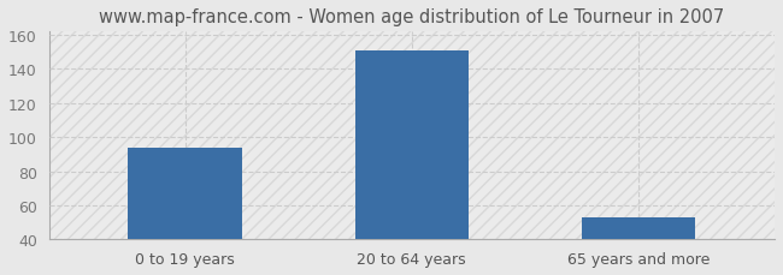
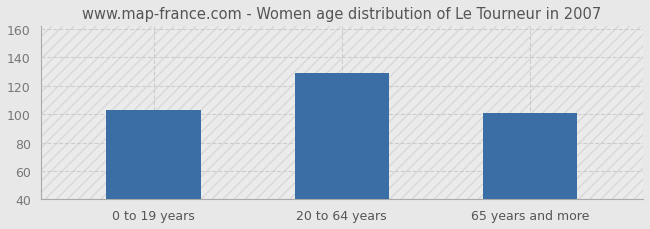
0 to 19 years: 94 -> 103
20 to 64 years: 151 -> 129
65 years and more: 53 -> 101
